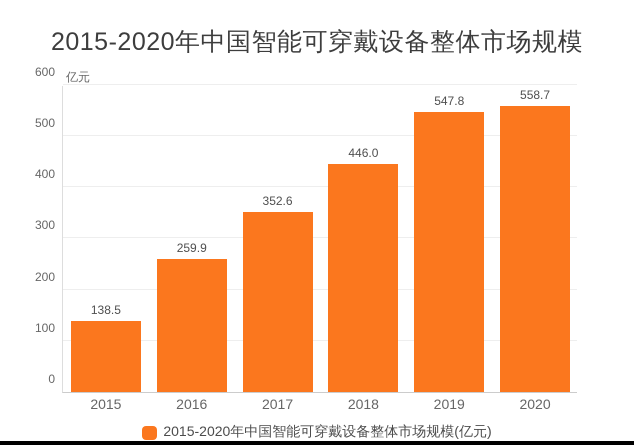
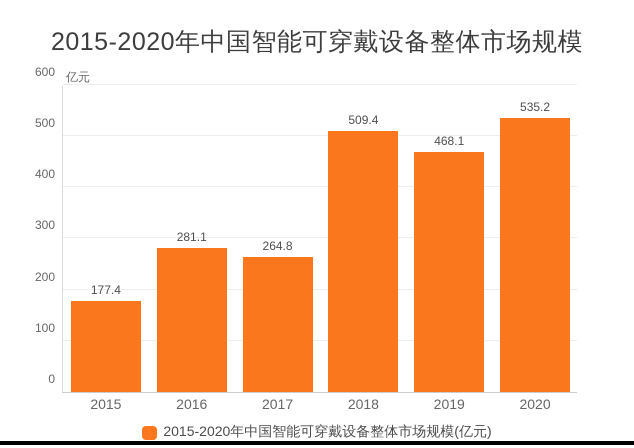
2015: 138.5 -> 177.4
2016: 259.9 -> 281.1
2017: 352.6 -> 264.8
2018: 446.0 -> 509.4
2019: 547.8 -> 468.1
2020: 558.7 -> 535.2
